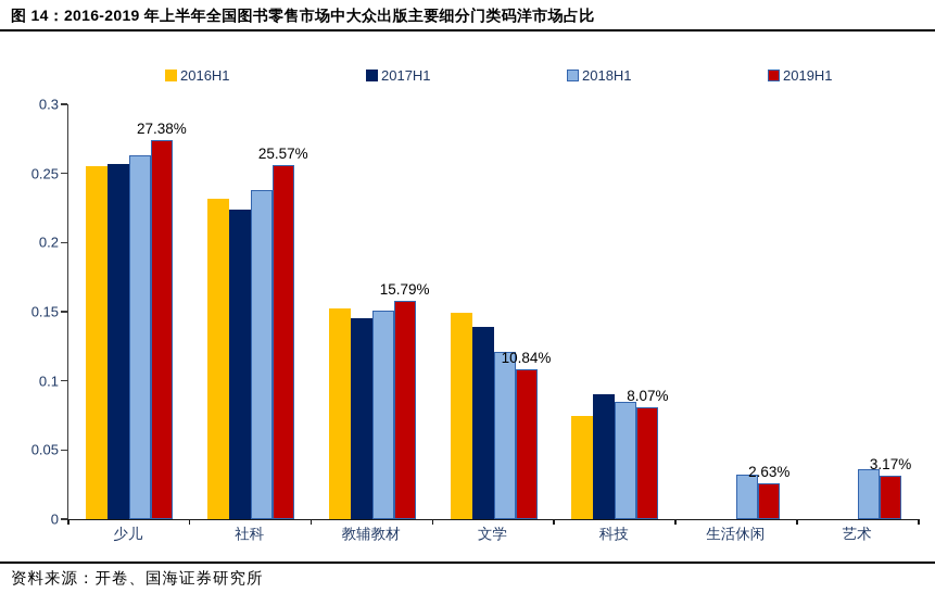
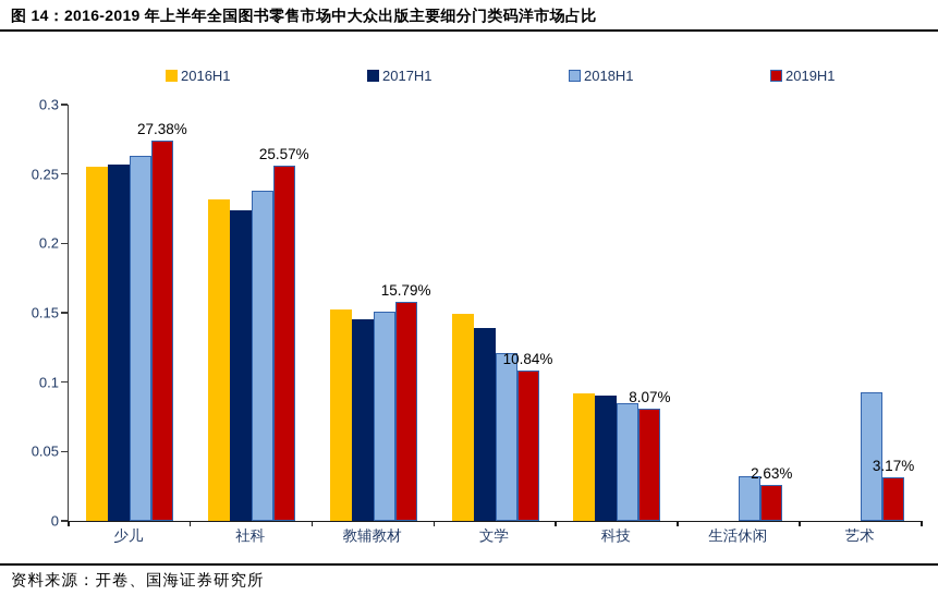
2016H1/科技: 0.075 -> 0.092
2018H1/艺术: 0.036 -> 0.093
